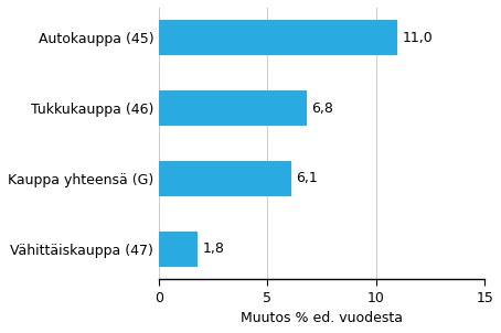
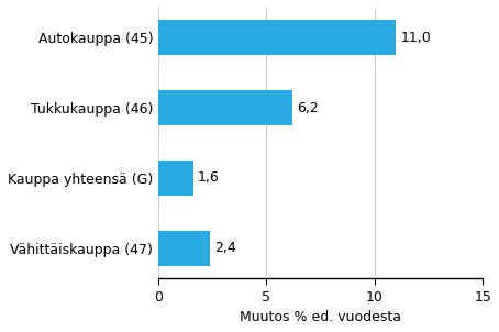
Tukkukauppa (46): 6,8 -> 6,2
Kauppa yhteensä (G): 6,1 -> 1,6
Vähittäiskauppa (47): 1,8 -> 2,4
